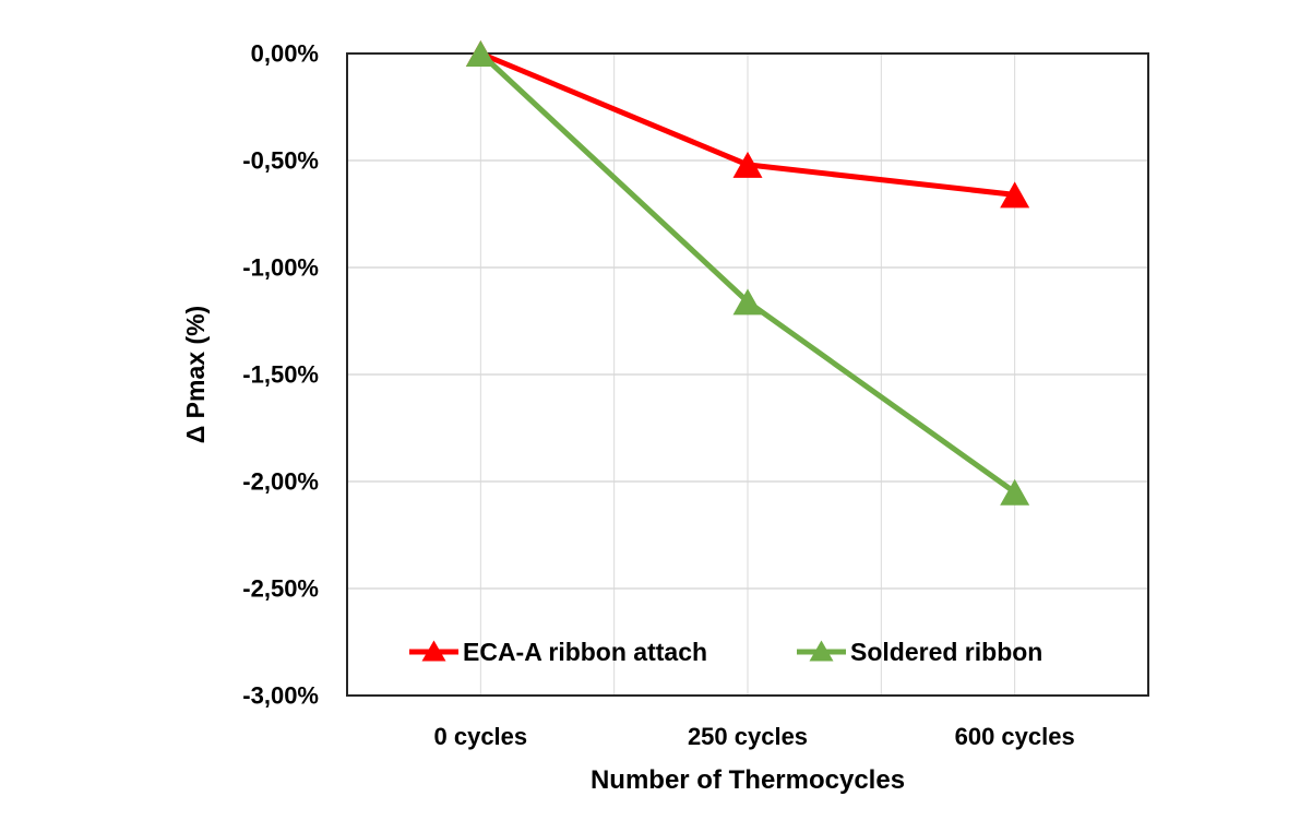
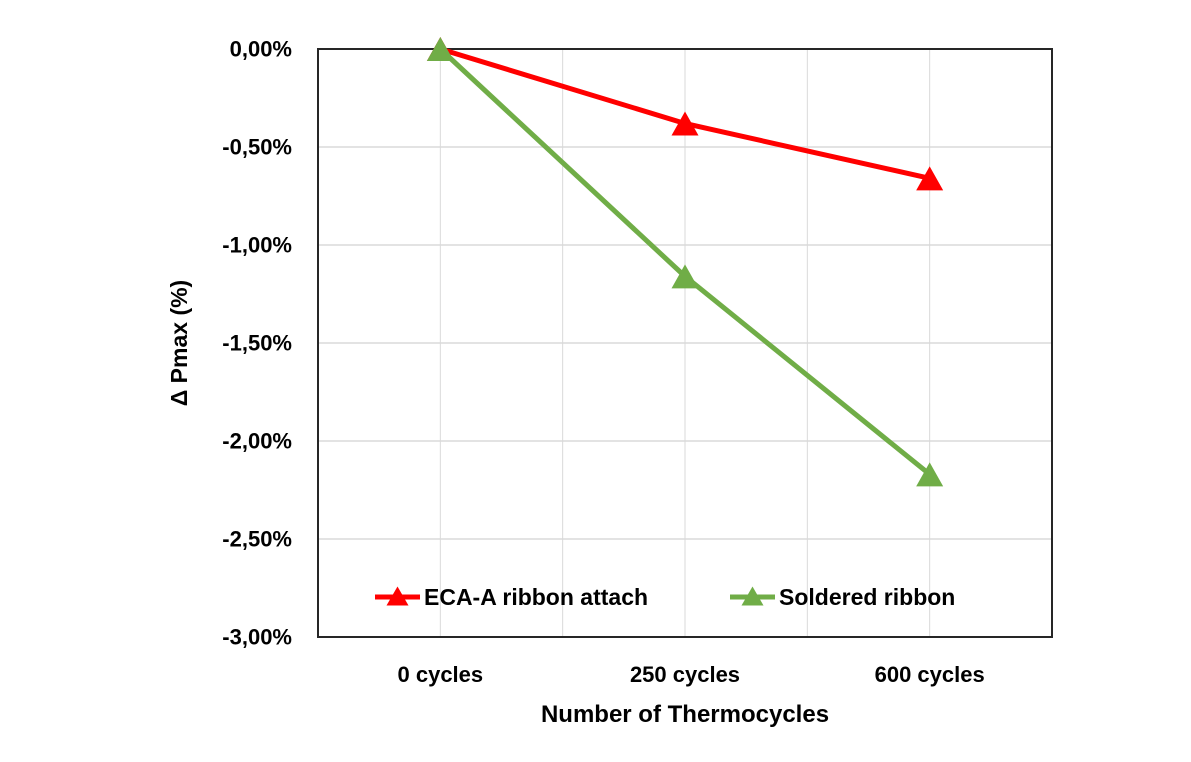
ECA-A ribbon attach/250 cycles: -0,52% -> -0,38%
Soldered ribbon/600 cycles: -2,05% -> -2,17%
